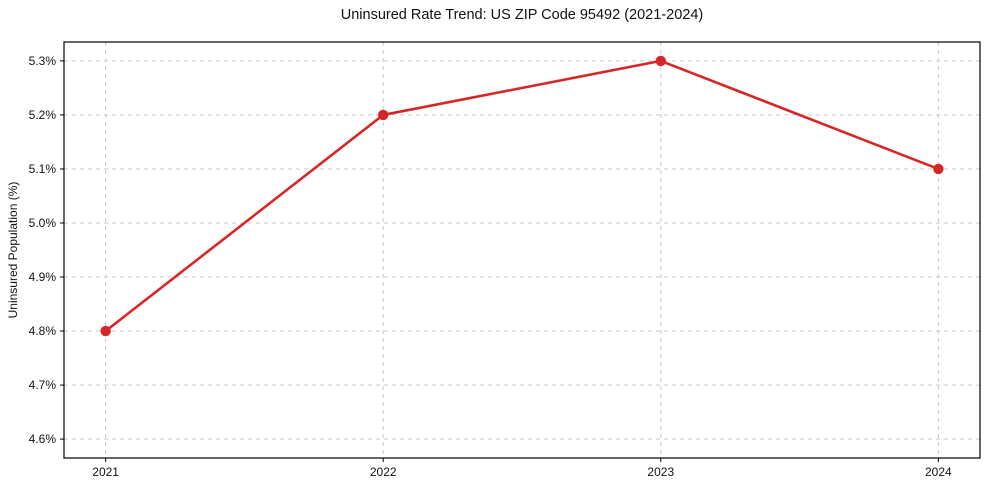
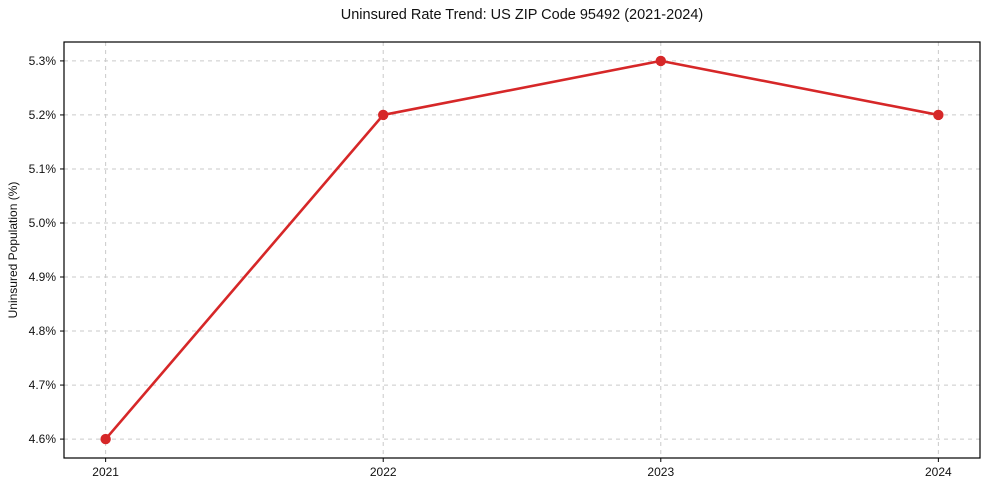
2021: 4.8% -> 4.6%
2024: 5.1% -> 5.2%
